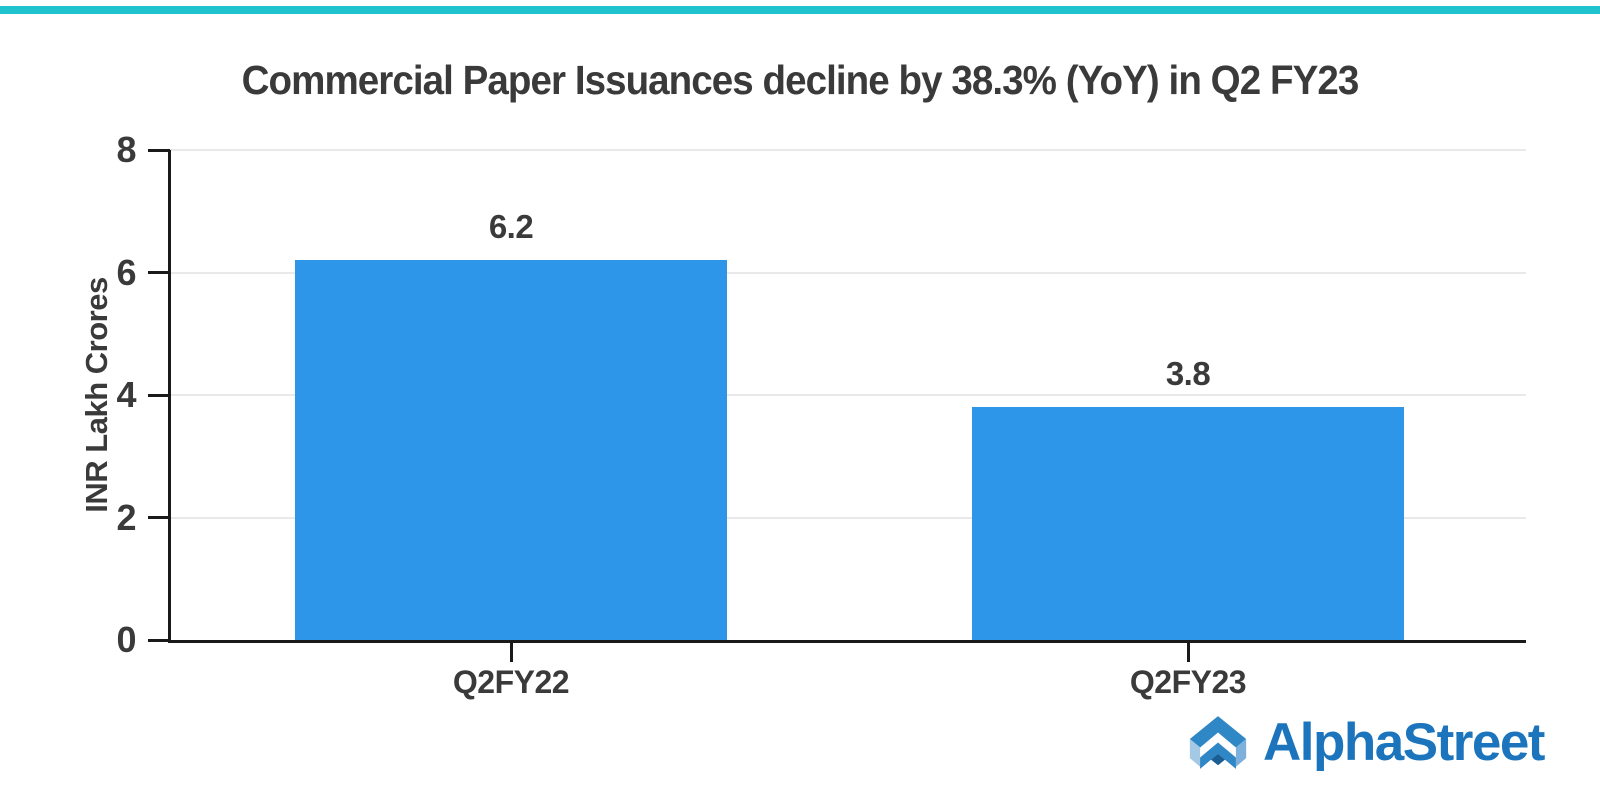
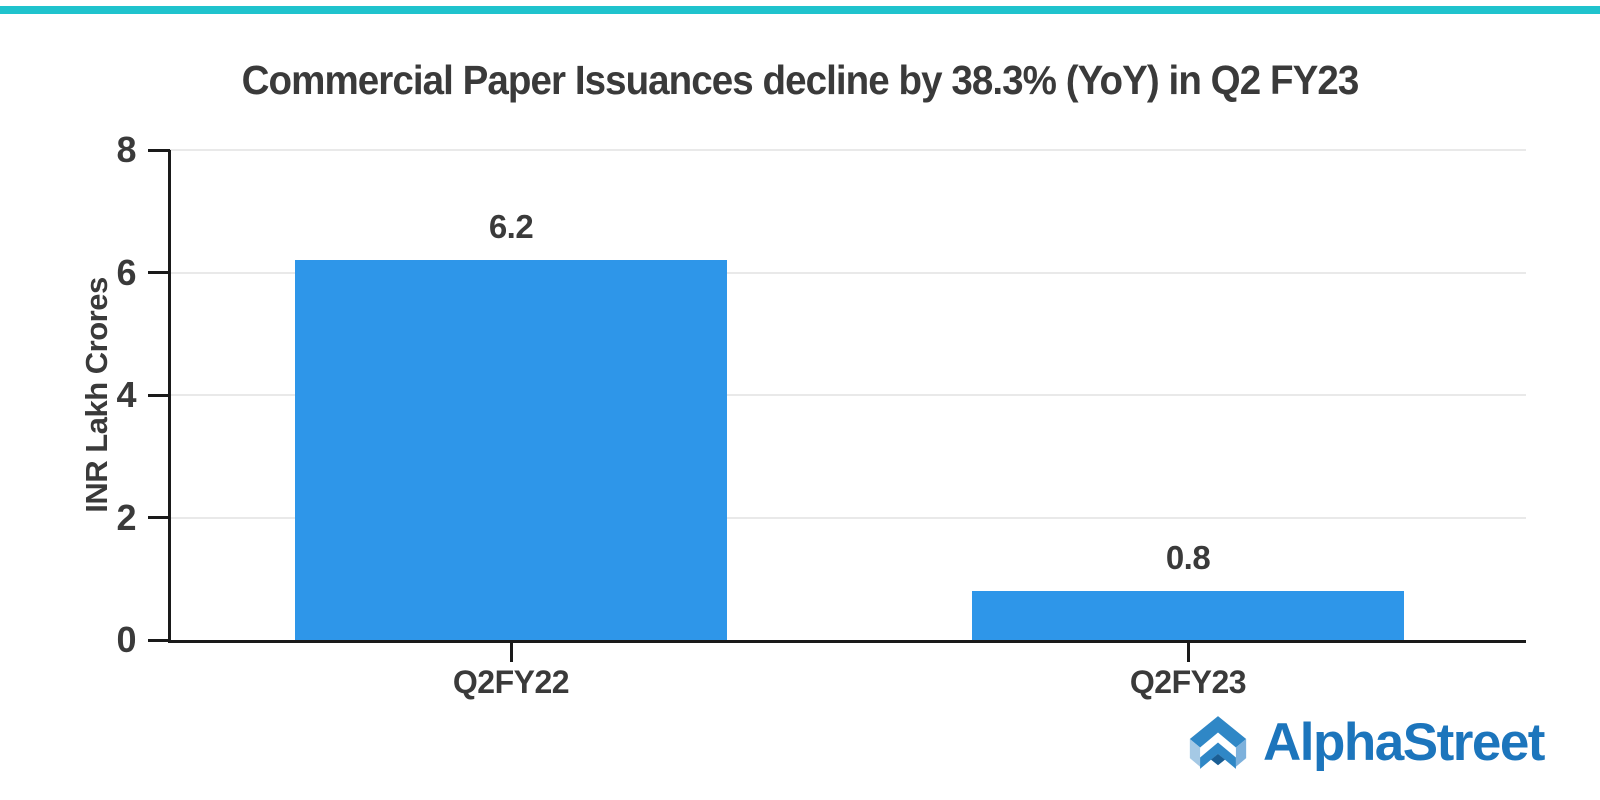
Q2FY23: 3.8 -> 0.8
